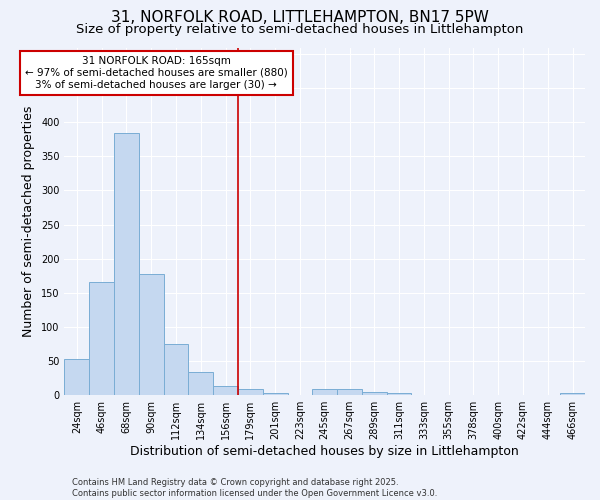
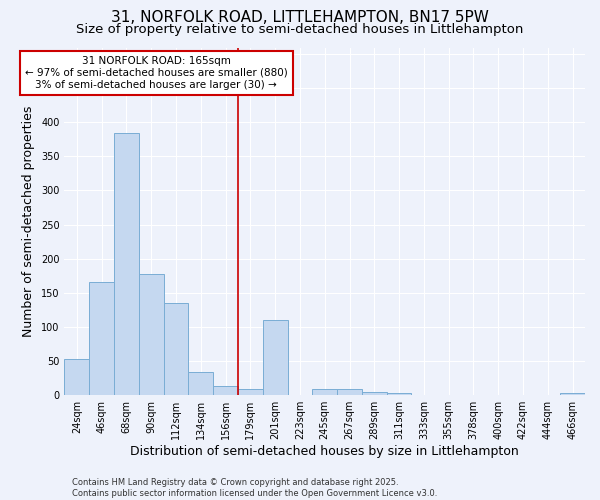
112sqm: 75 -> 134
201sqm: 2 -> 110
